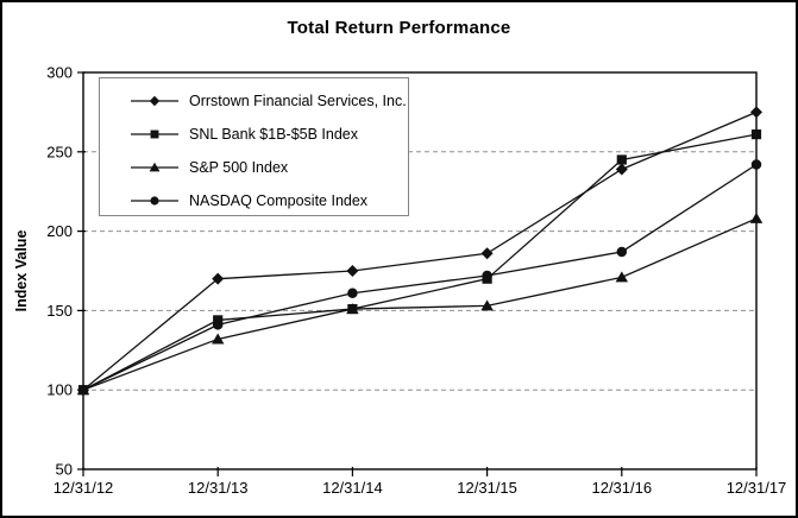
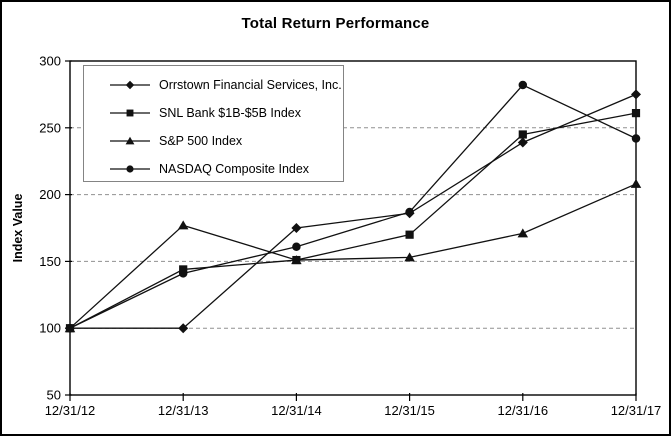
Orrstown Financial Services, Inc./12/31/13: 170 -> 100
S&P 500 Index/12/31/13: 132 -> 177
NASDAQ Composite Index/12/31/15: 172 -> 187
NASDAQ Composite Index/12/31/16: 187 -> 282
